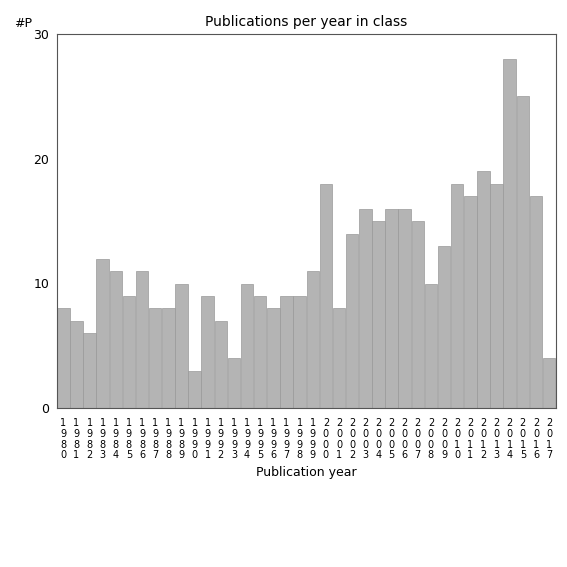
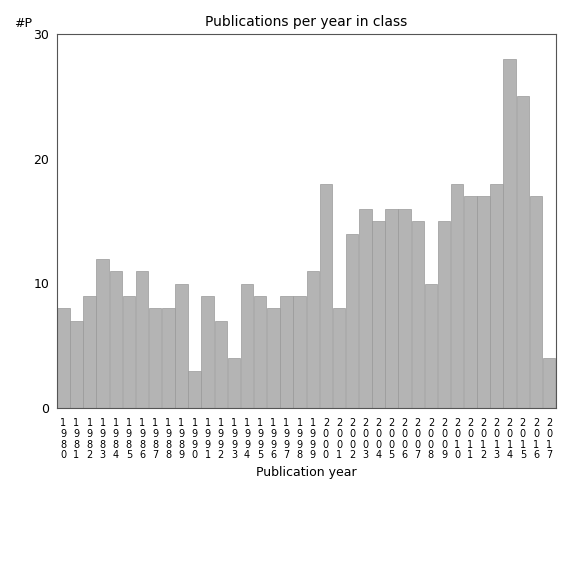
1 9 8 2: 6 -> 9
2 0 0 9: 13 -> 15
2 0 1 2: 19 -> 17
